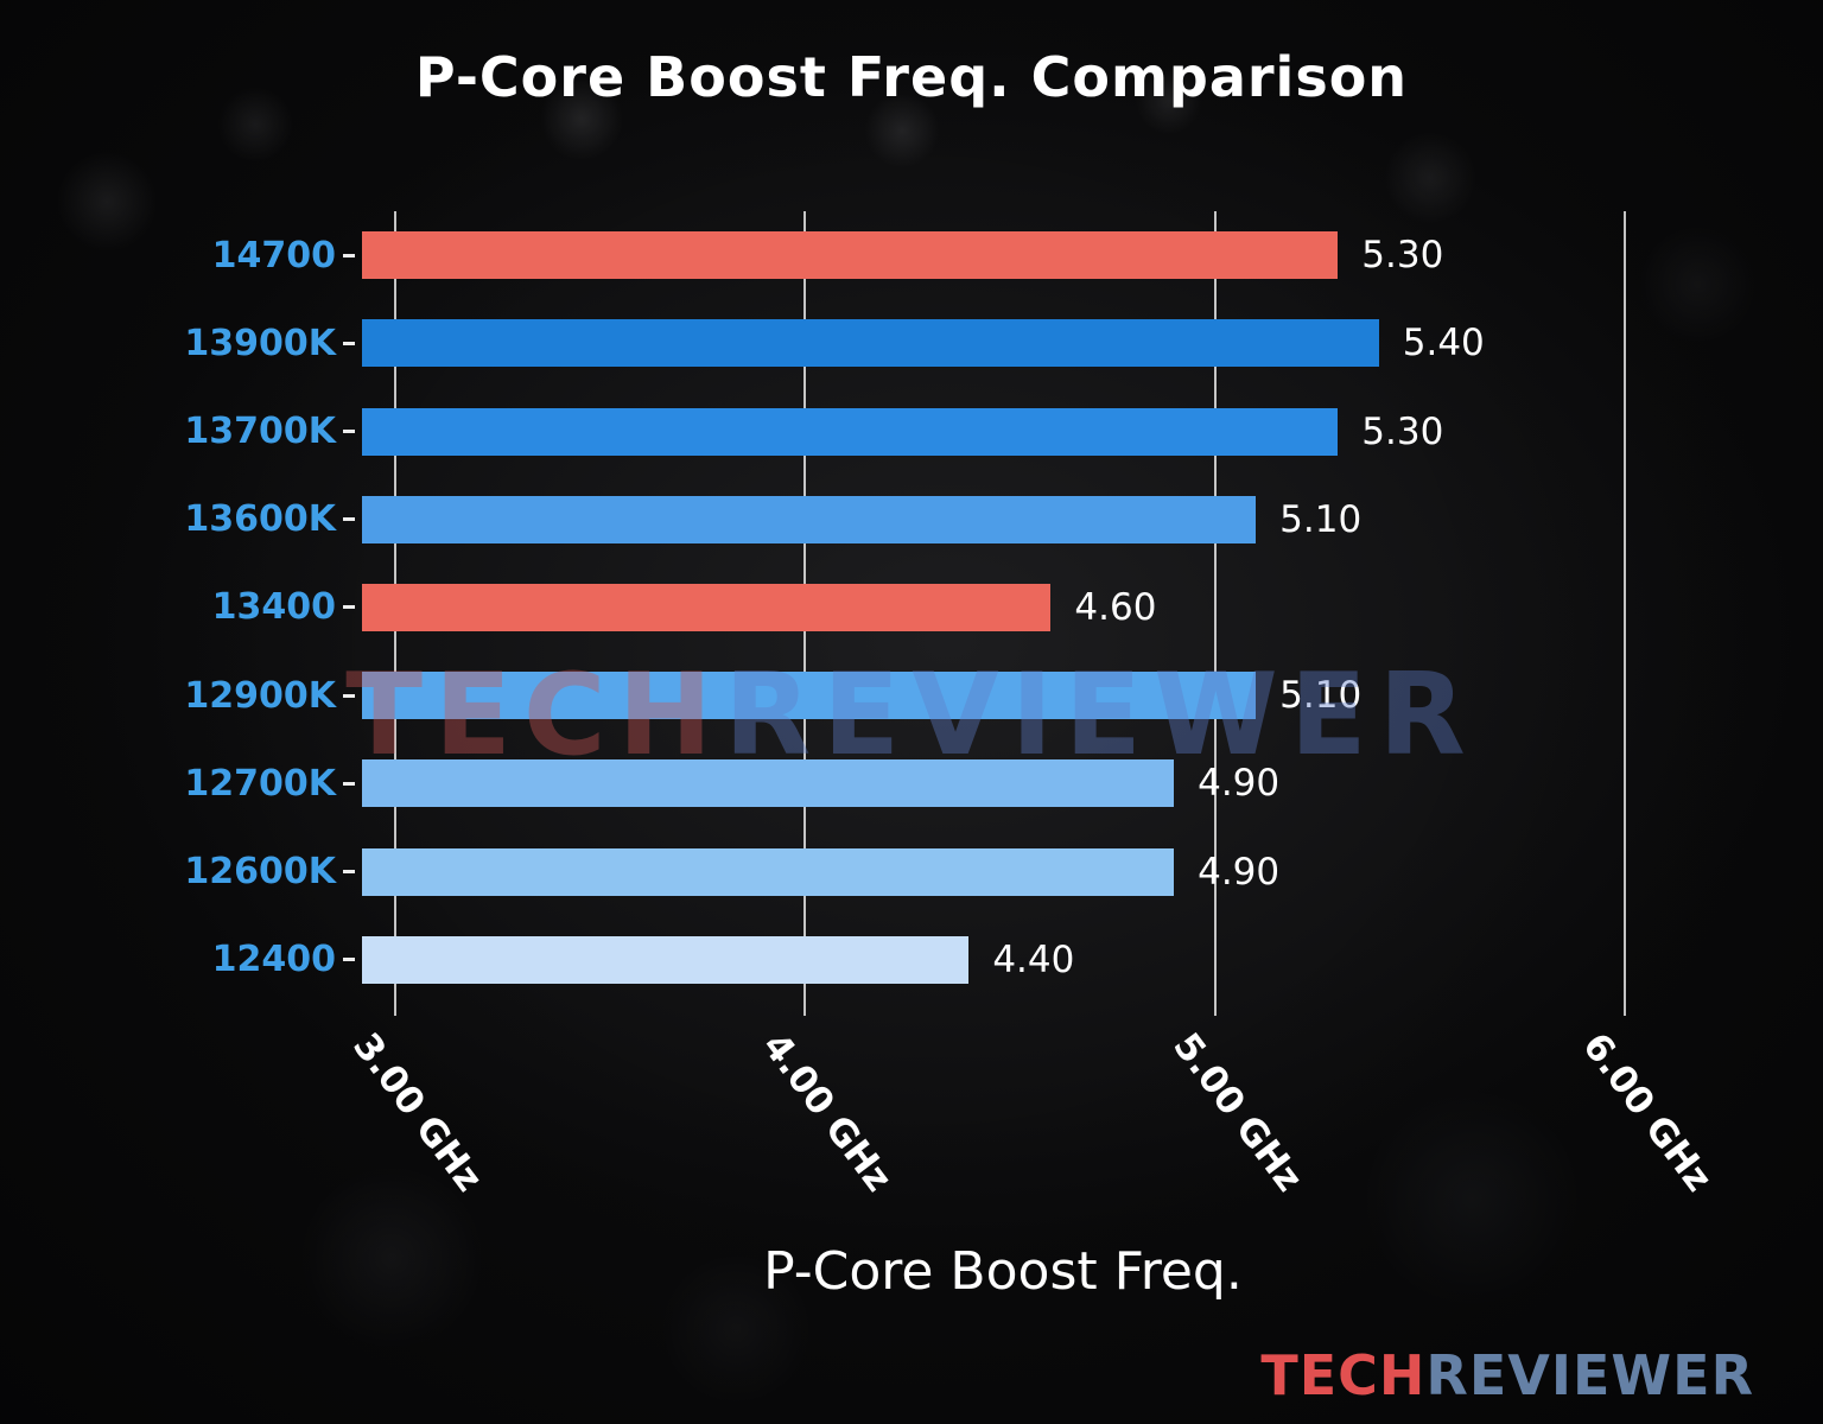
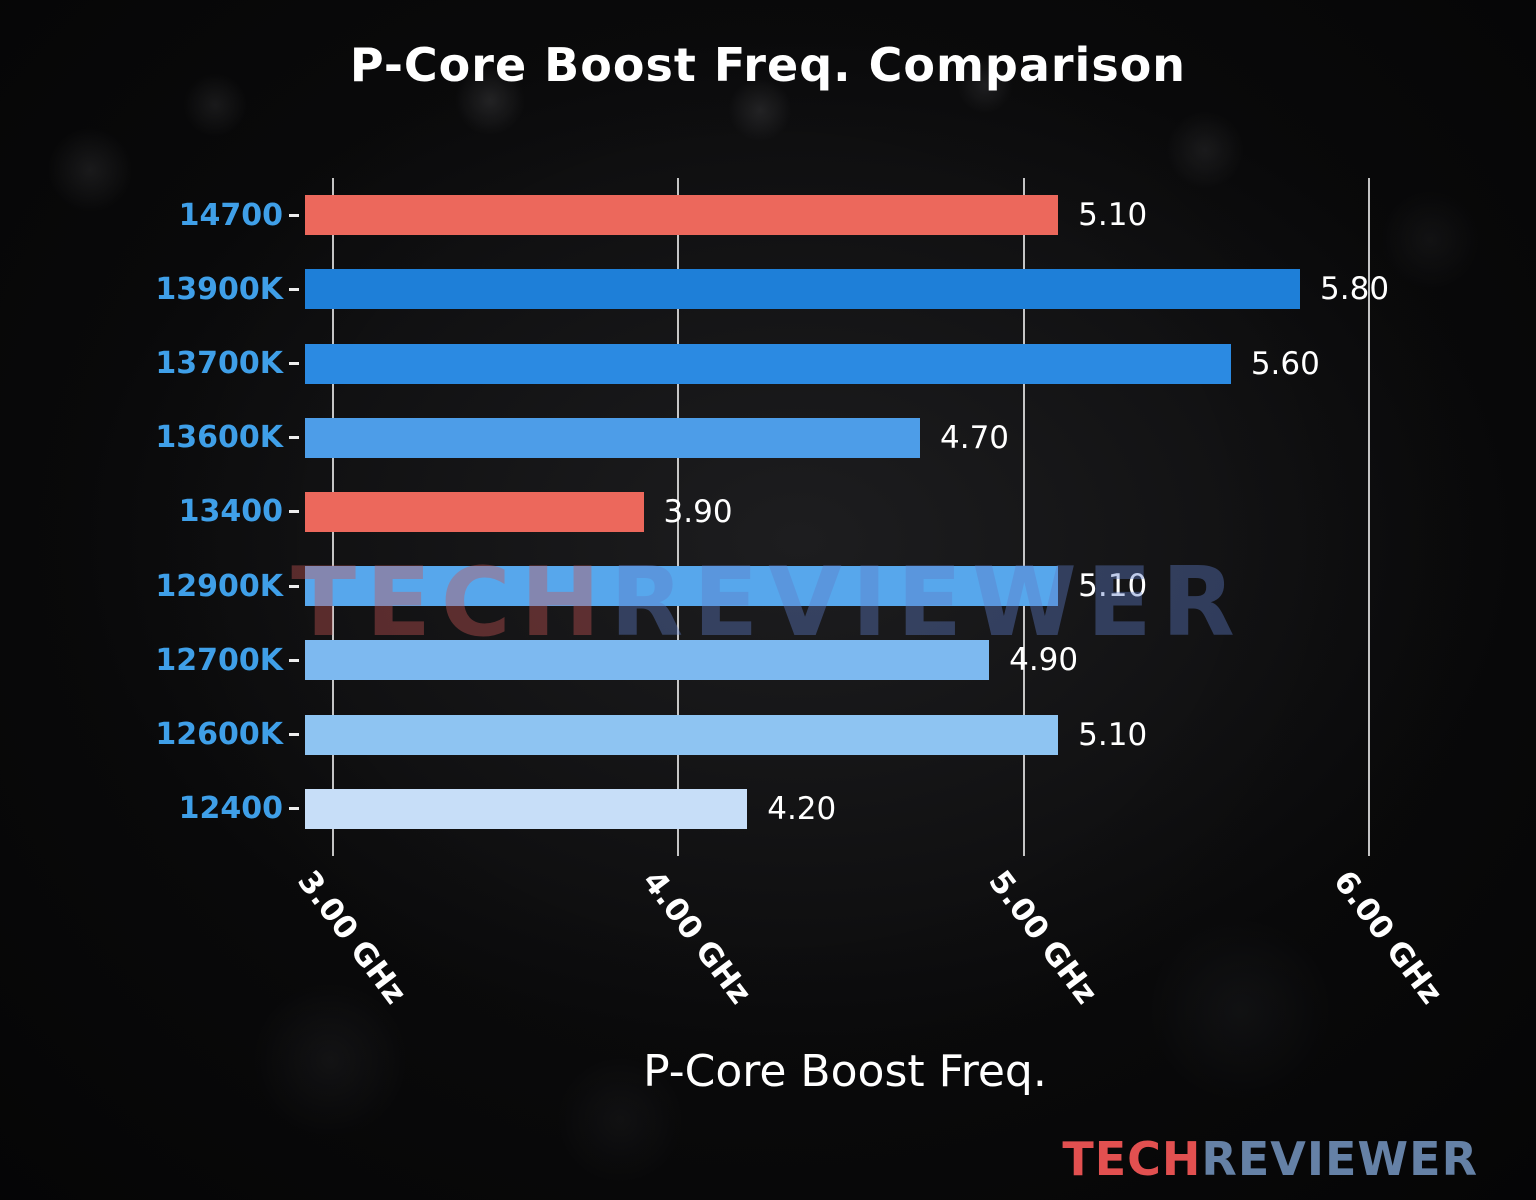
14700: 5.30 -> 5.10
13900K: 5.40 -> 5.80
13700K: 5.30 -> 5.60
13600K: 5.10 -> 4.70
13400: 4.60 -> 3.90
12600K: 4.90 -> 5.10
12400: 4.40 -> 4.20
